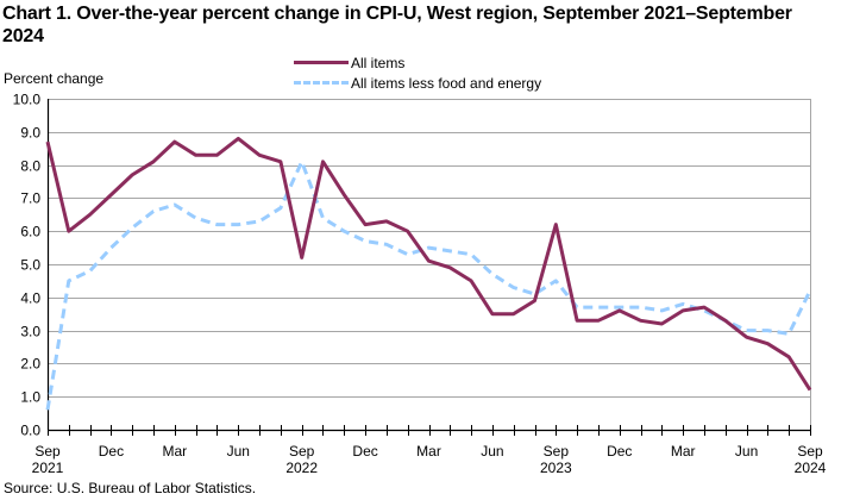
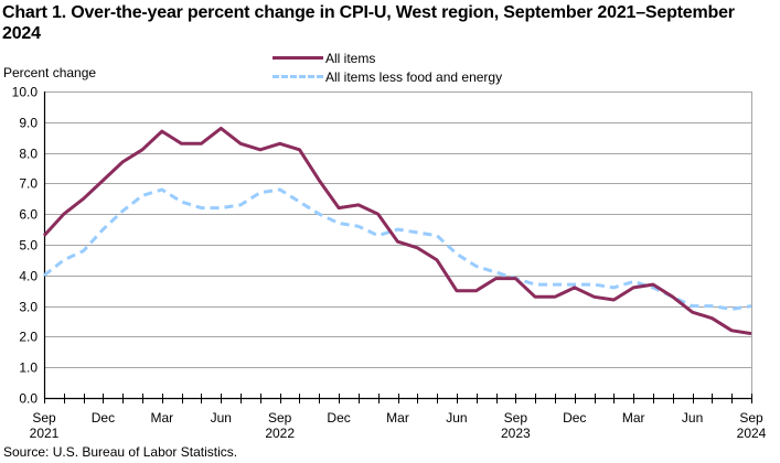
All items/Sep 2021: 8.7 -> 5.3
All items less food and energy/Sep 2021: 0.6 -> 4.0
All items/Sep 2022: 5.2 -> 8.3
All items less food and energy/Sep 2022: 8.1 -> 6.8
All items/Sep 2023: 6.2 -> 3.9
All items less food and energy/Sep 2023: 4.5 -> 3.9
All items/Sep 2024: 1.2 -> 2.1
All items less food and energy/Sep 2024: 4.2 -> 3.0
